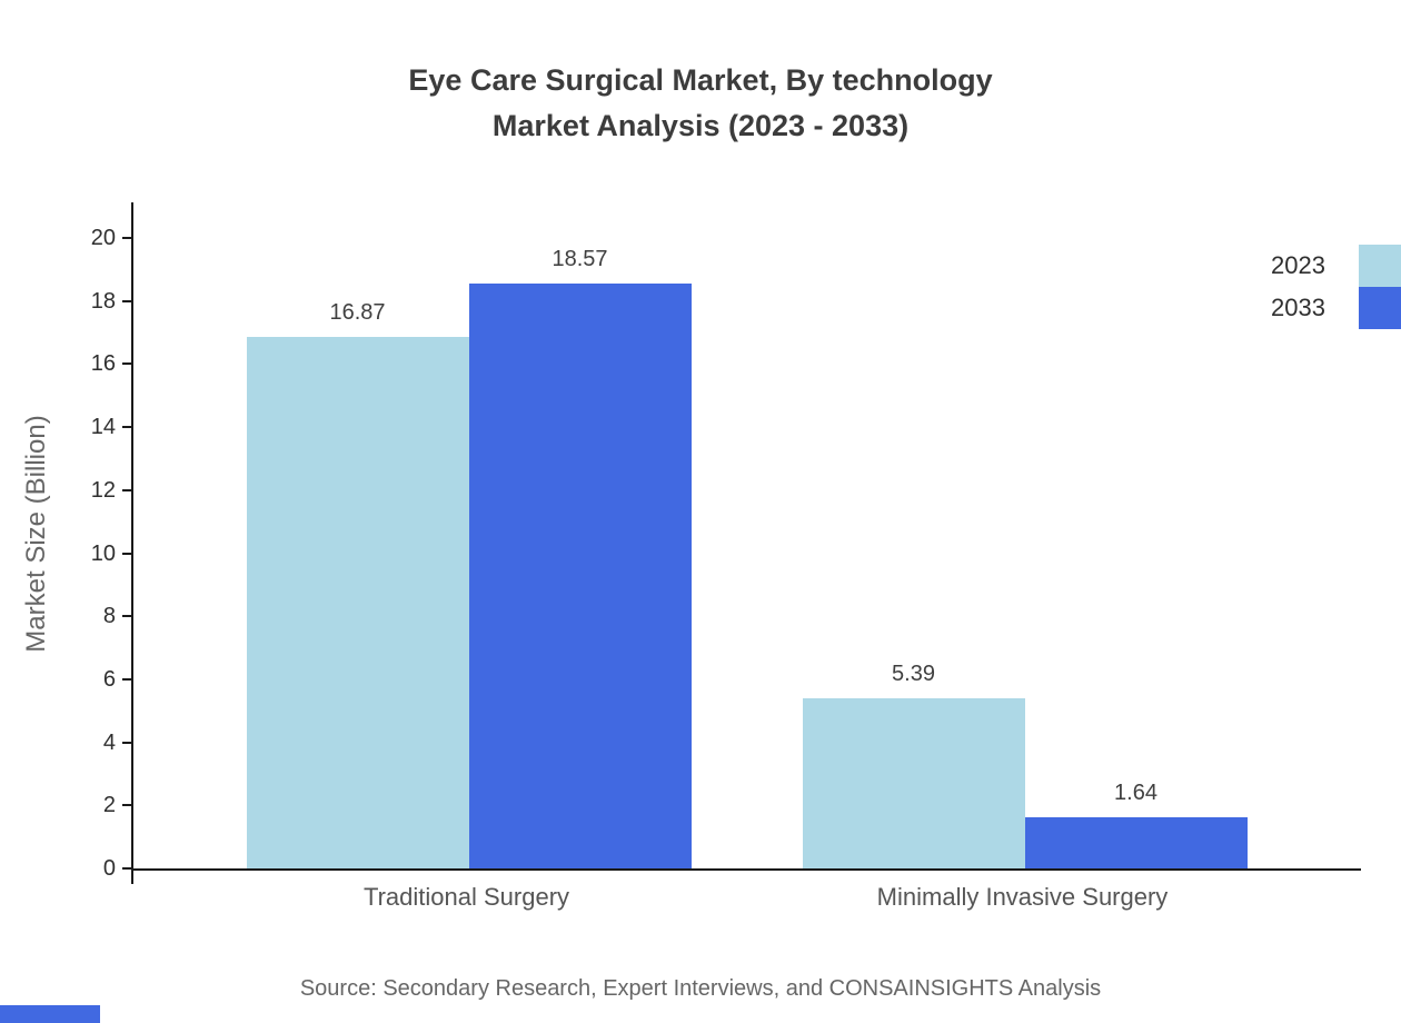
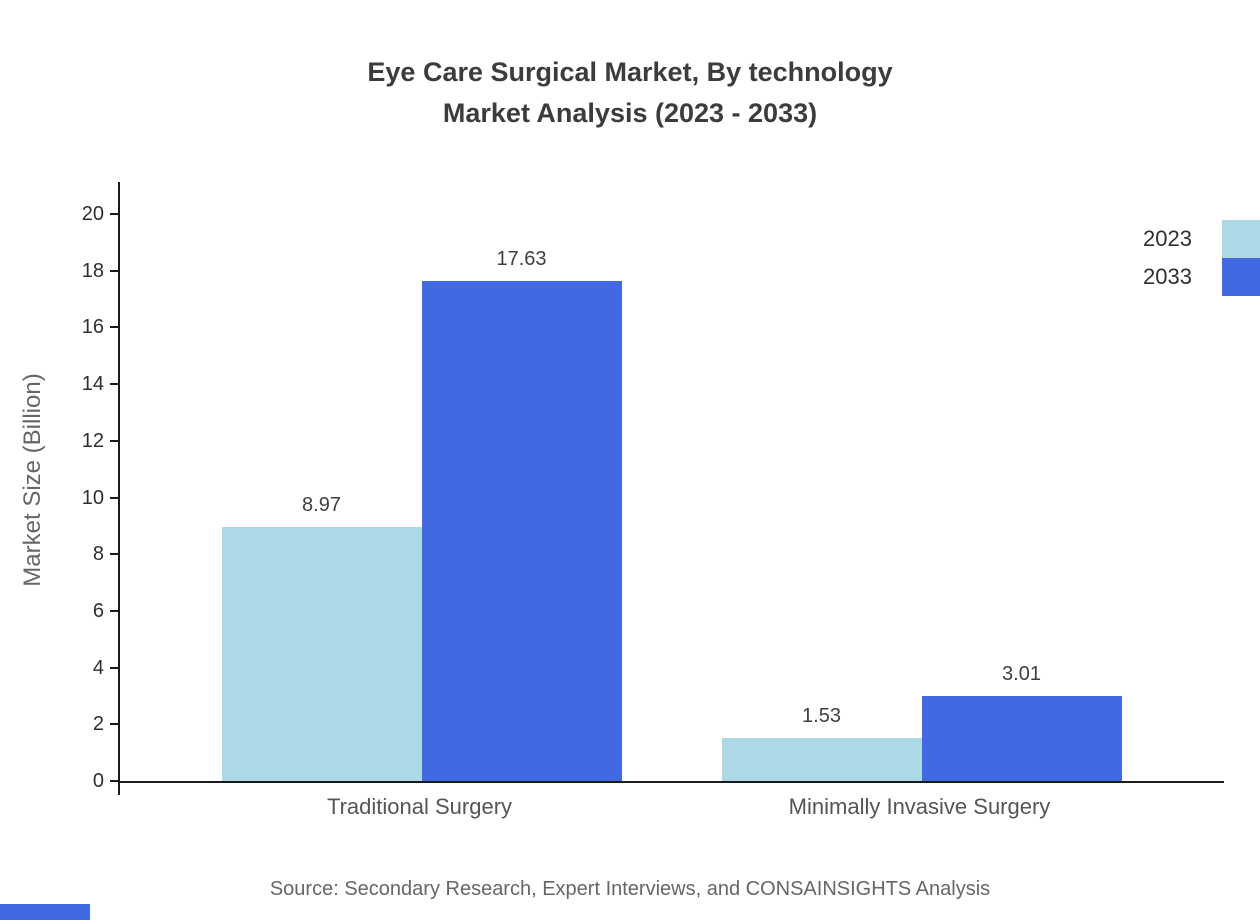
2023/Traditional Surgery: 16.87 -> 8.97
2033/Traditional Surgery: 18.57 -> 17.63
2023/Minimally Invasive Surgery: 5.39 -> 1.53
2033/Minimally Invasive Surgery: 1.64 -> 3.01
